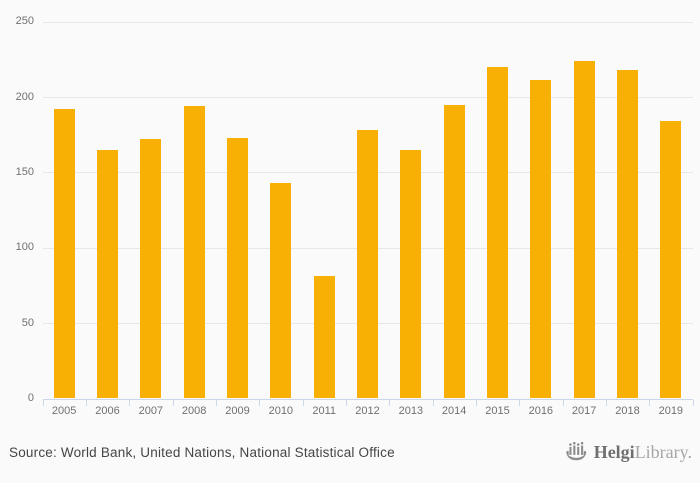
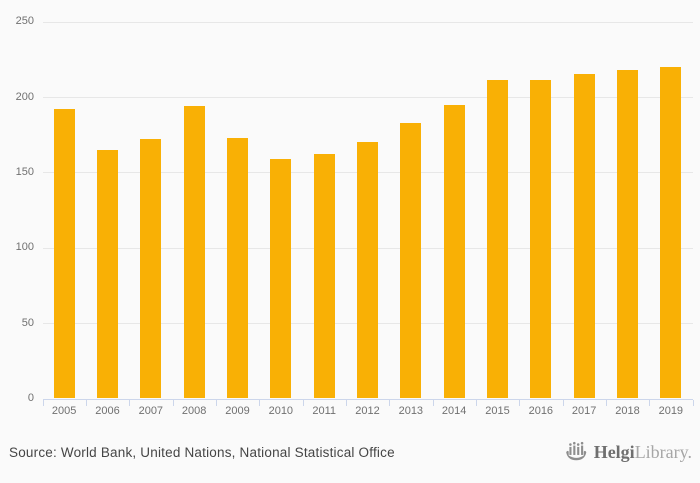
2010: 143 -> 159
2011: 81 -> 162
2012: 178 -> 170
2013: 165 -> 183
2015: 220 -> 211
2017: 224 -> 215
2019: 184 -> 220
